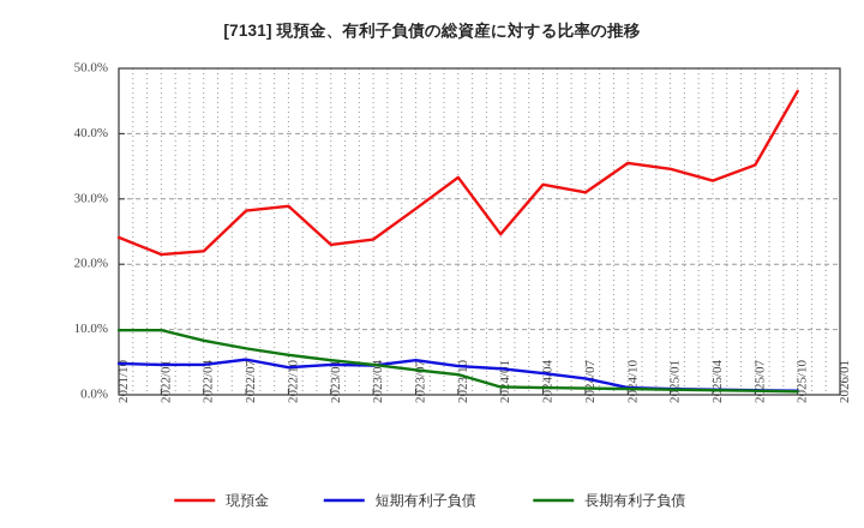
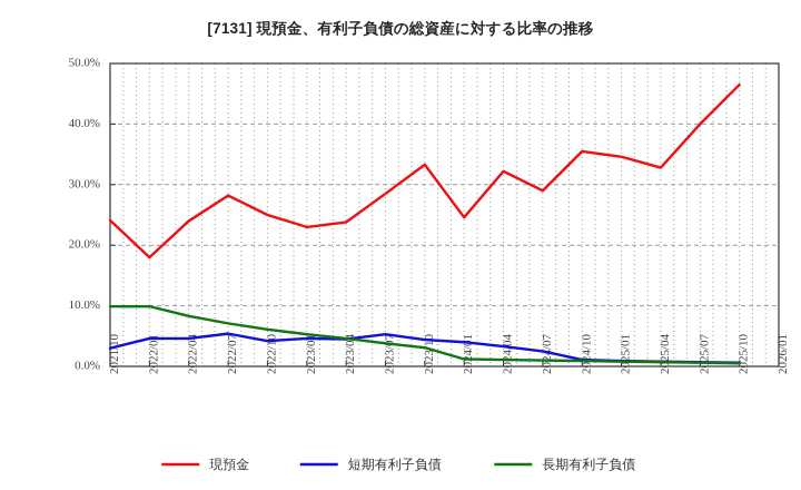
短期有利子負債/2021/10: 5% -> 3%
現預金/2022/01: 22% -> 18%
現預金/2022/04: 22% -> 24%
現預金/2022/10: 29% -> 25%
現預金/2024/07: 31% -> 29%
現預金/2025/07: 35% -> 40%
